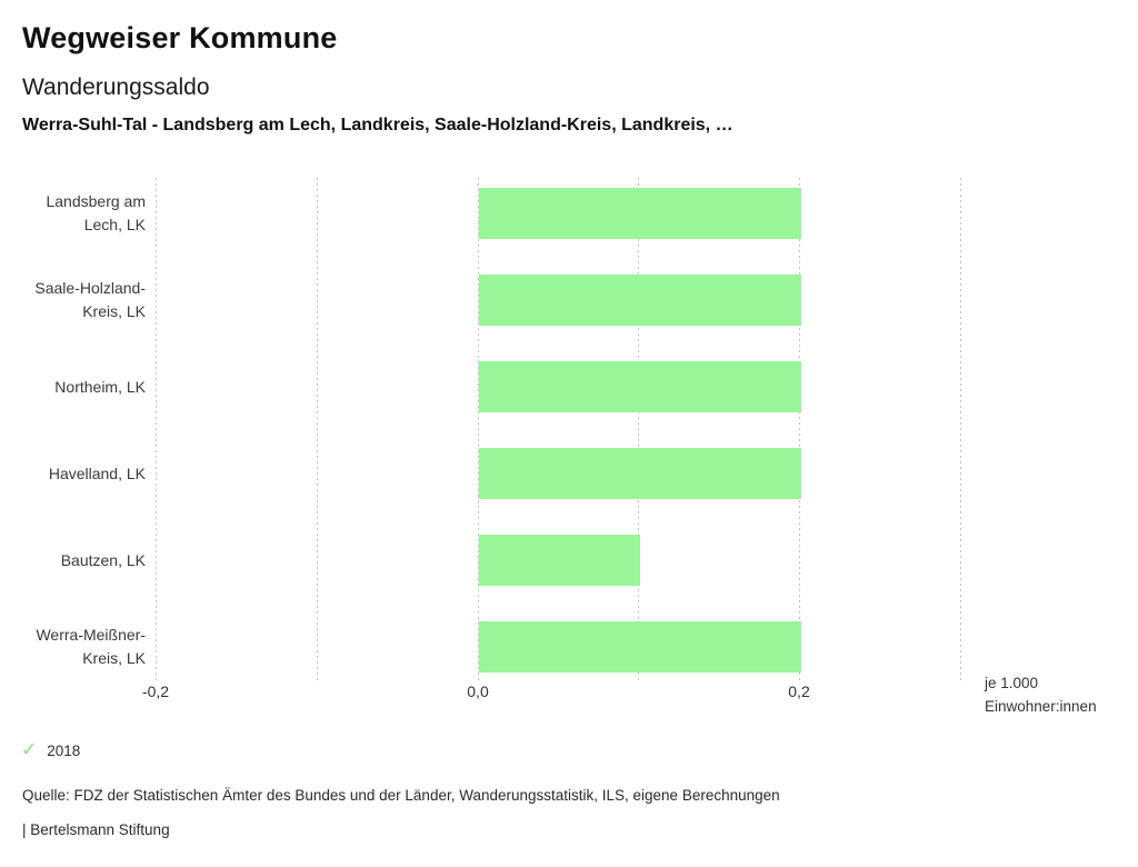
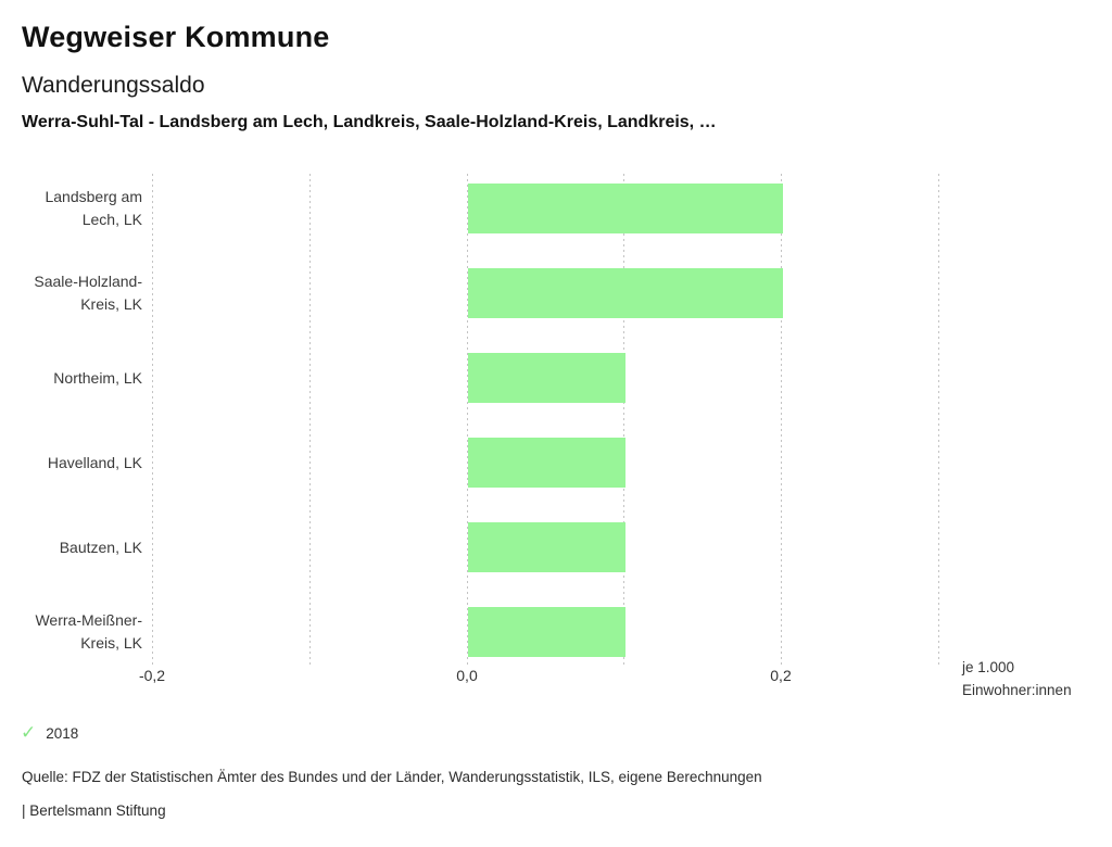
Northeim, LK: 0,2 -> 0,1
Havelland, LK: 0,2 -> 0,1
Werra-Meißner-Kreis, LK: 0,2 -> 0,1
